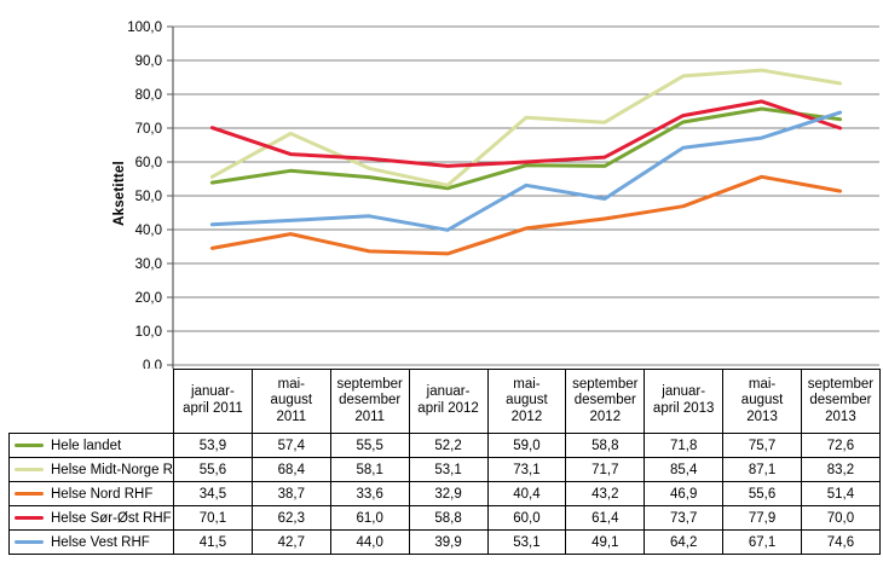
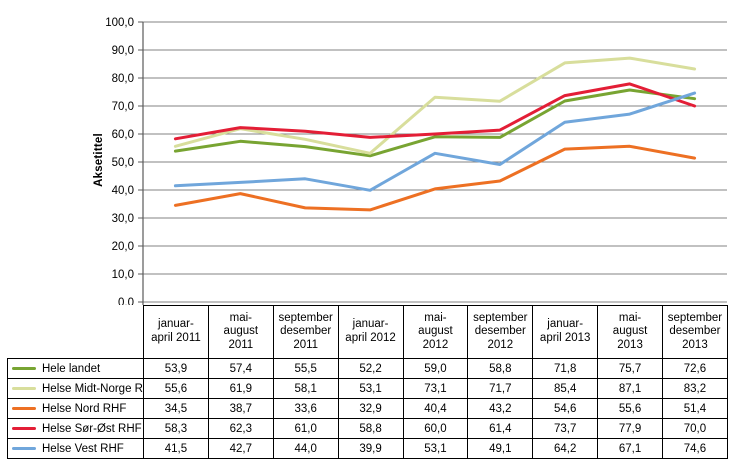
Helse Sør-Øst RHF/januar- april 2011: 70,1 -> 58,3
Helse Midt-Norge RHF/mai- august 2011: 68,4 -> 61,9
Helse Nord RHF/januar- april 2013: 46,9 -> 54,6
